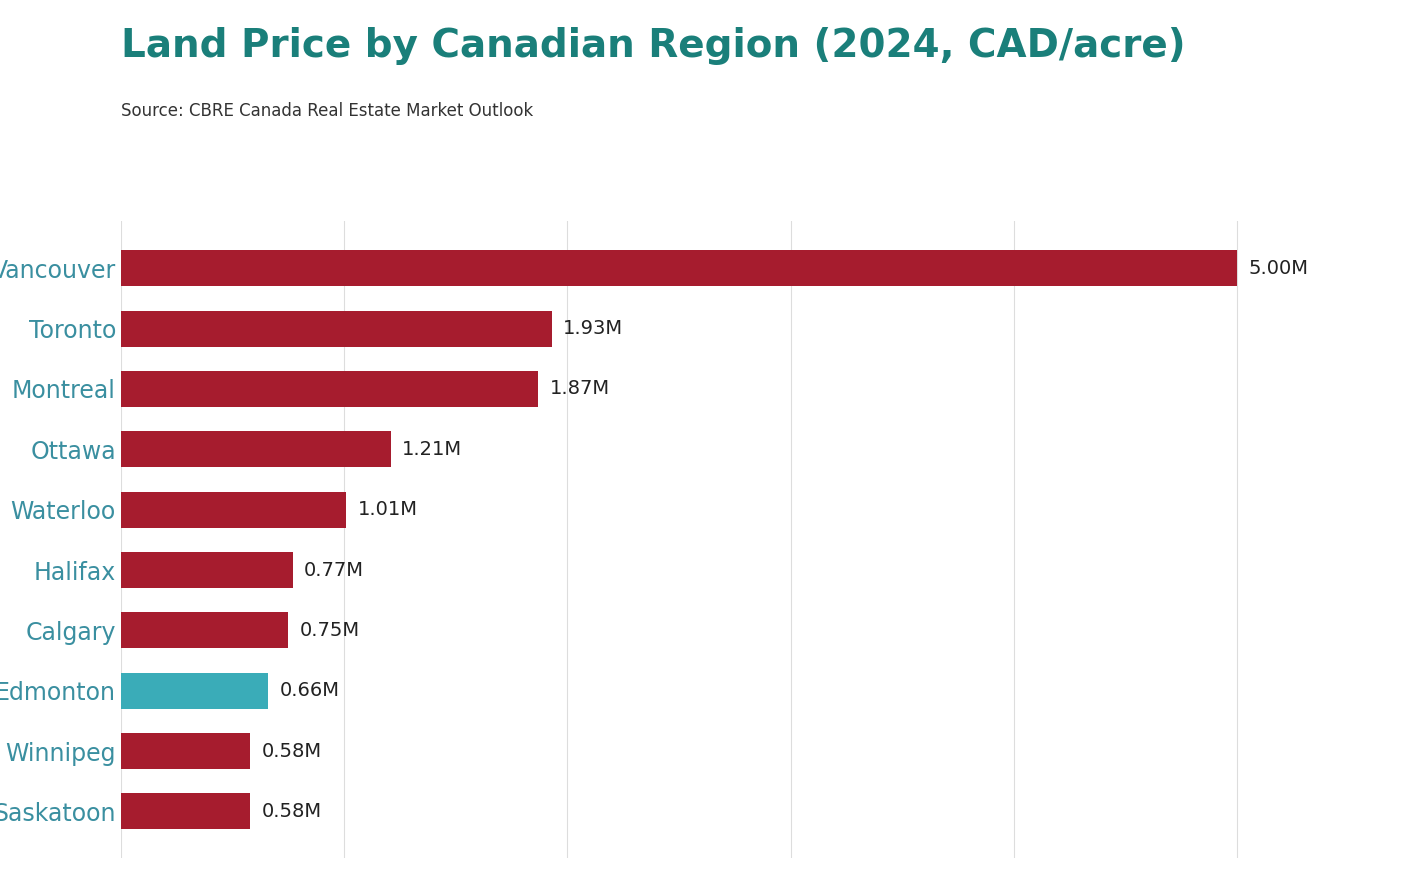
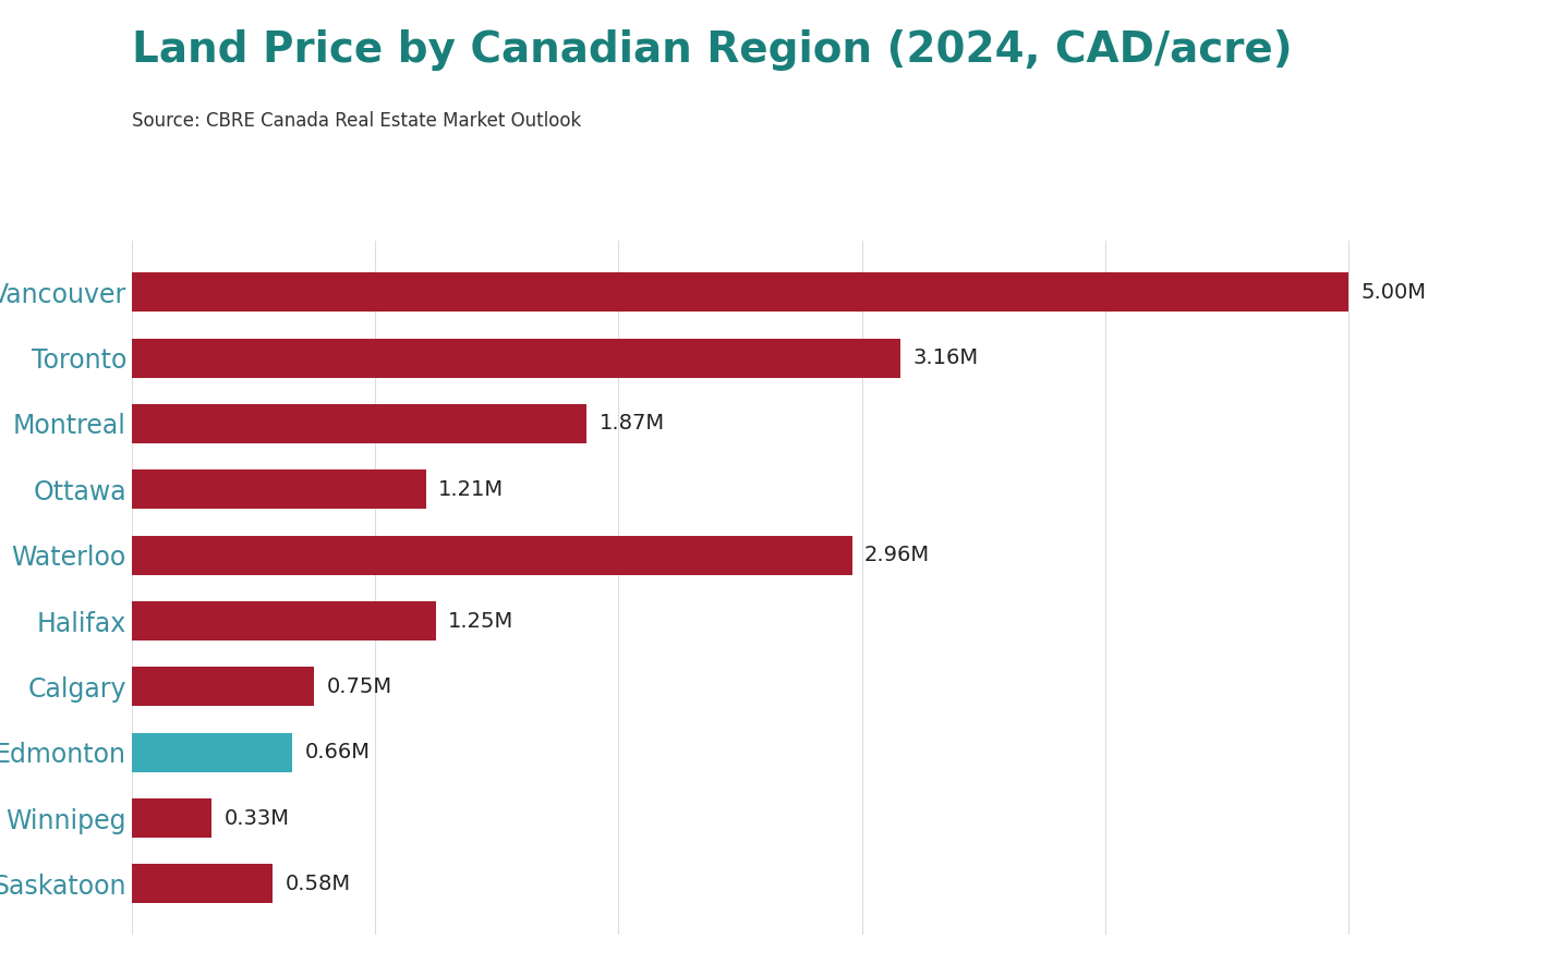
Toronto: 1.93M -> 3.16M
Waterloo: 1.01M -> 2.96M
Halifax: 0.77M -> 1.25M
Winnipeg: 0.58M -> 0.33M
